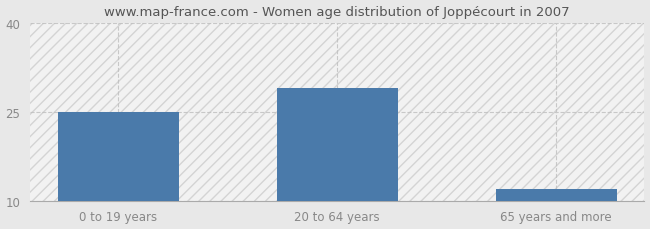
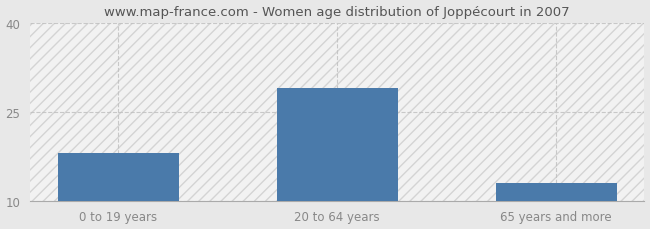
0 to 19 years: 25 -> 18
65 years and more: 12 -> 13
